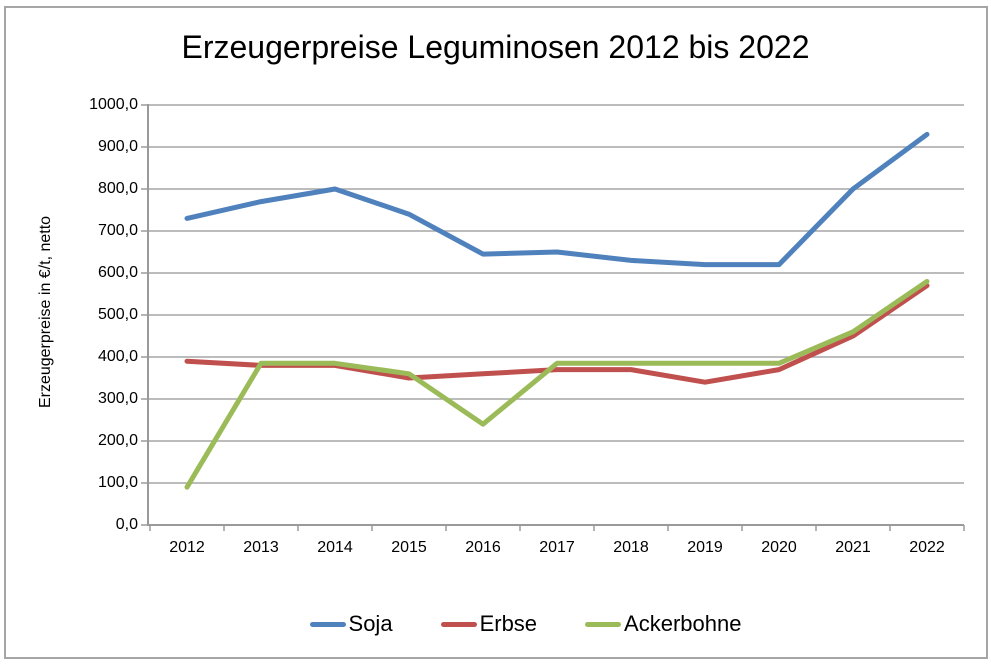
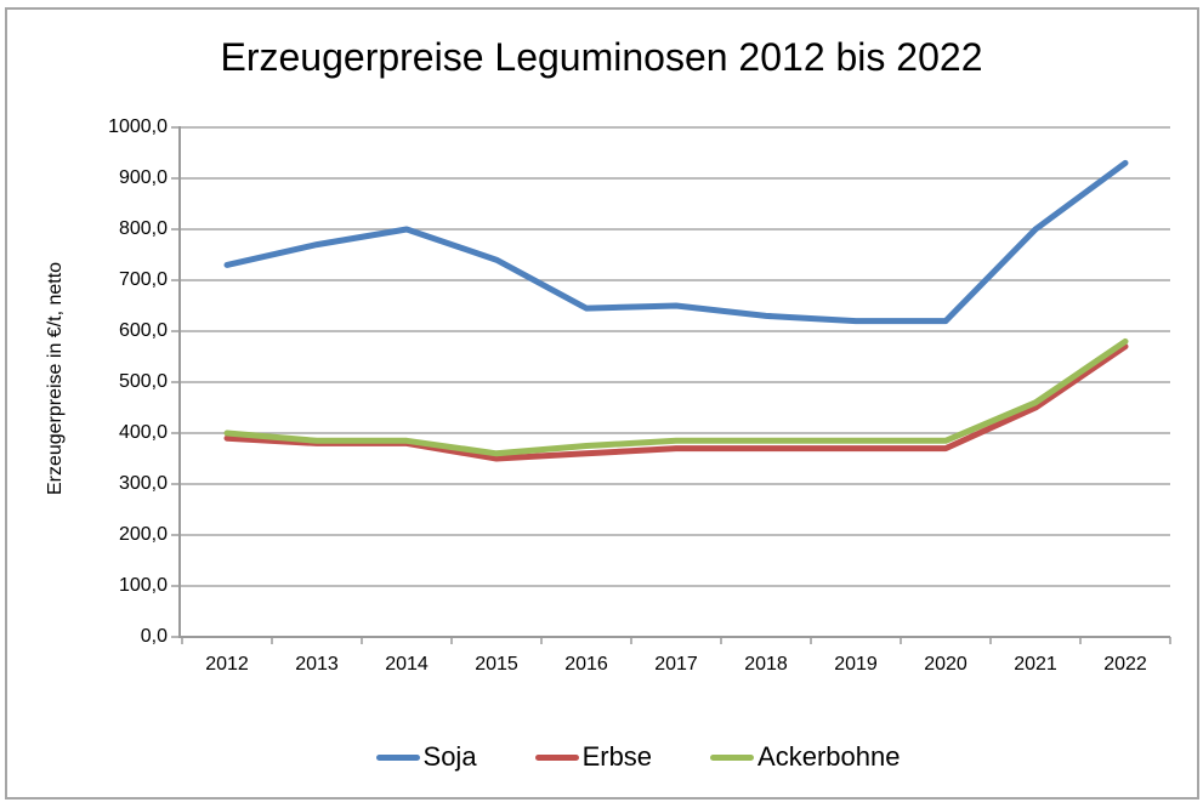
Ackerbohne/2012: 90 -> 400
Ackerbohne/2016: 240 -> 380
Erbse/2019: 340 -> 370
